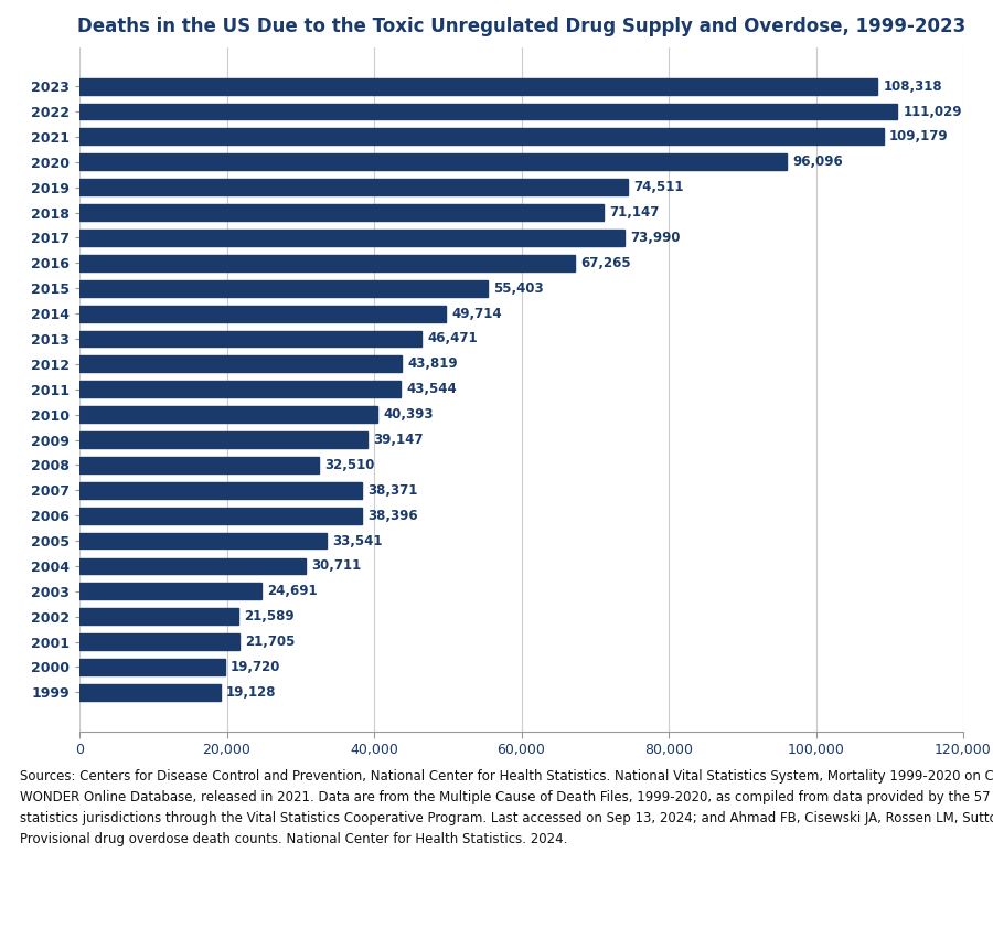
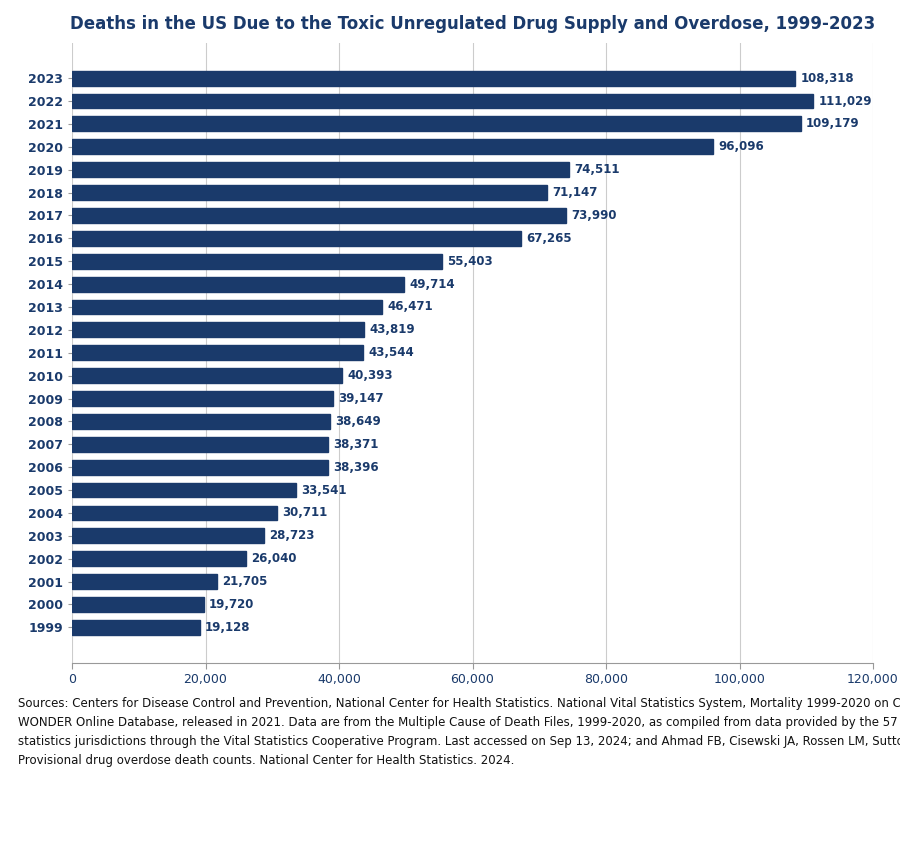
2008: 32,510 -> 38,649
2003: 24,691 -> 28,723
2002: 21,589 -> 26,040
